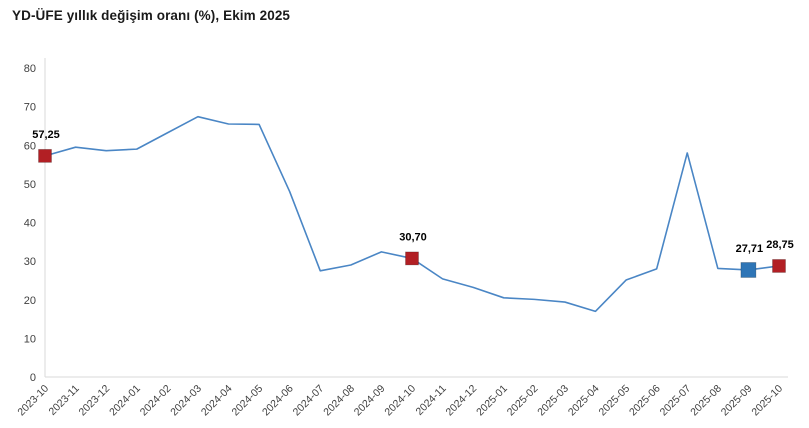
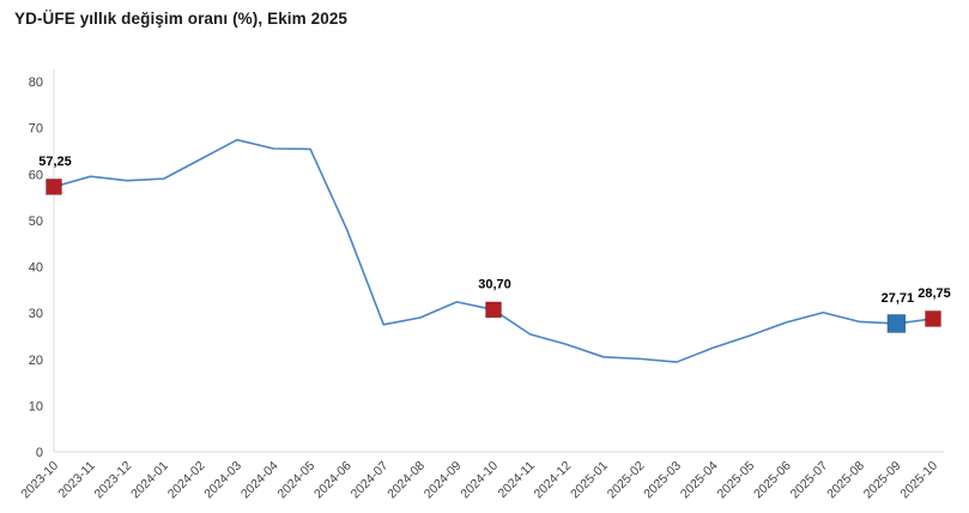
2025-04: 17 -> 22
2025-07: 58 -> 30
